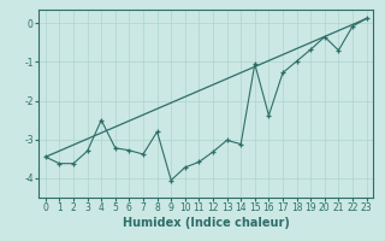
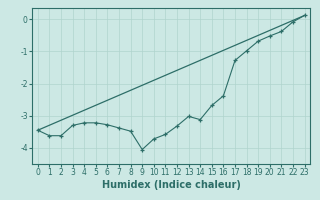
4: -2.50 -> -3.22
8: -2.80 -> -3.48
15: -1.05 -> -2.68
20: -0.35 -> -0.52
21: -0.70 -> -0.38
